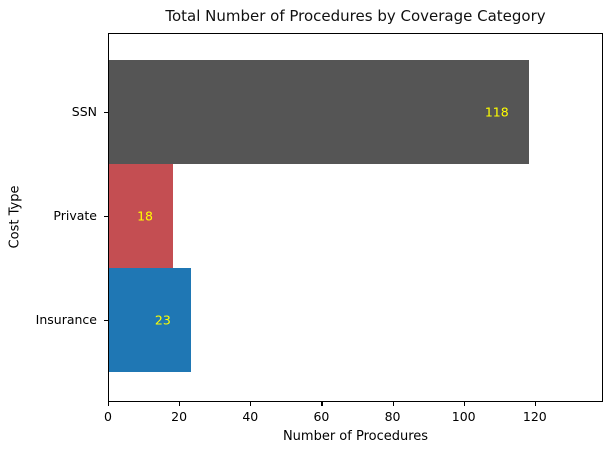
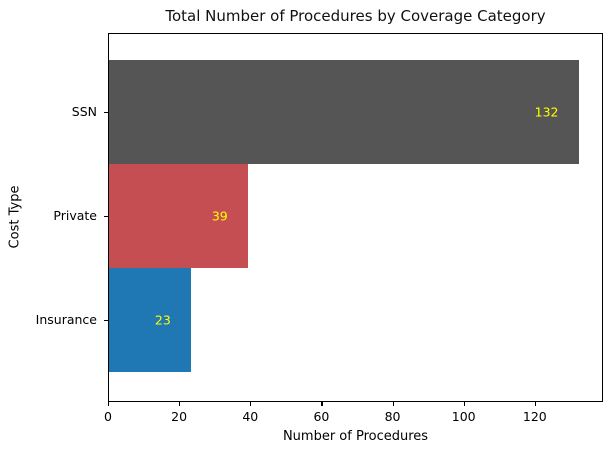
SSN: 118 -> 132
Private: 18 -> 39
